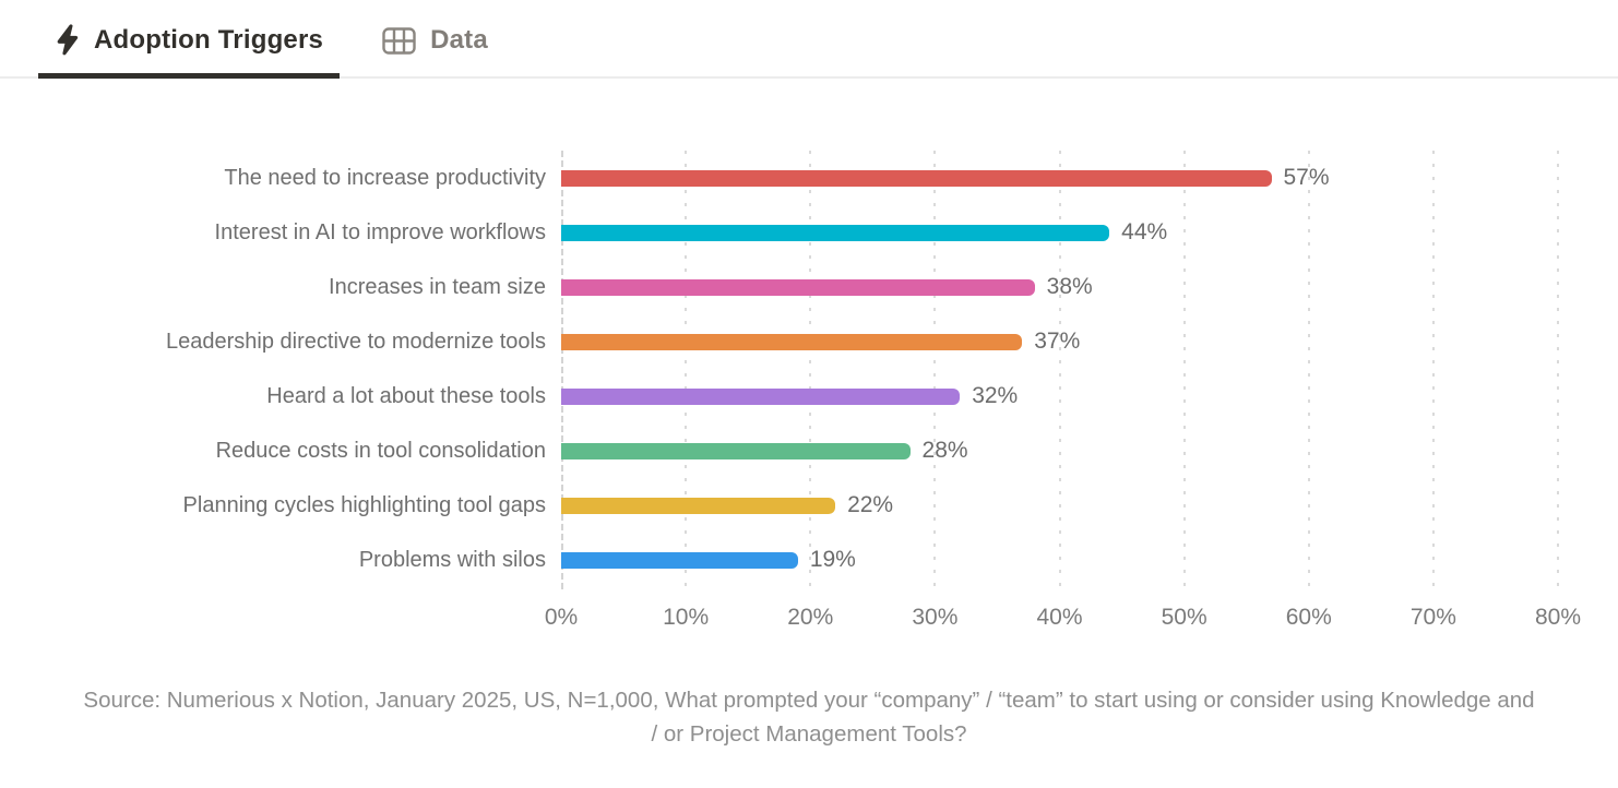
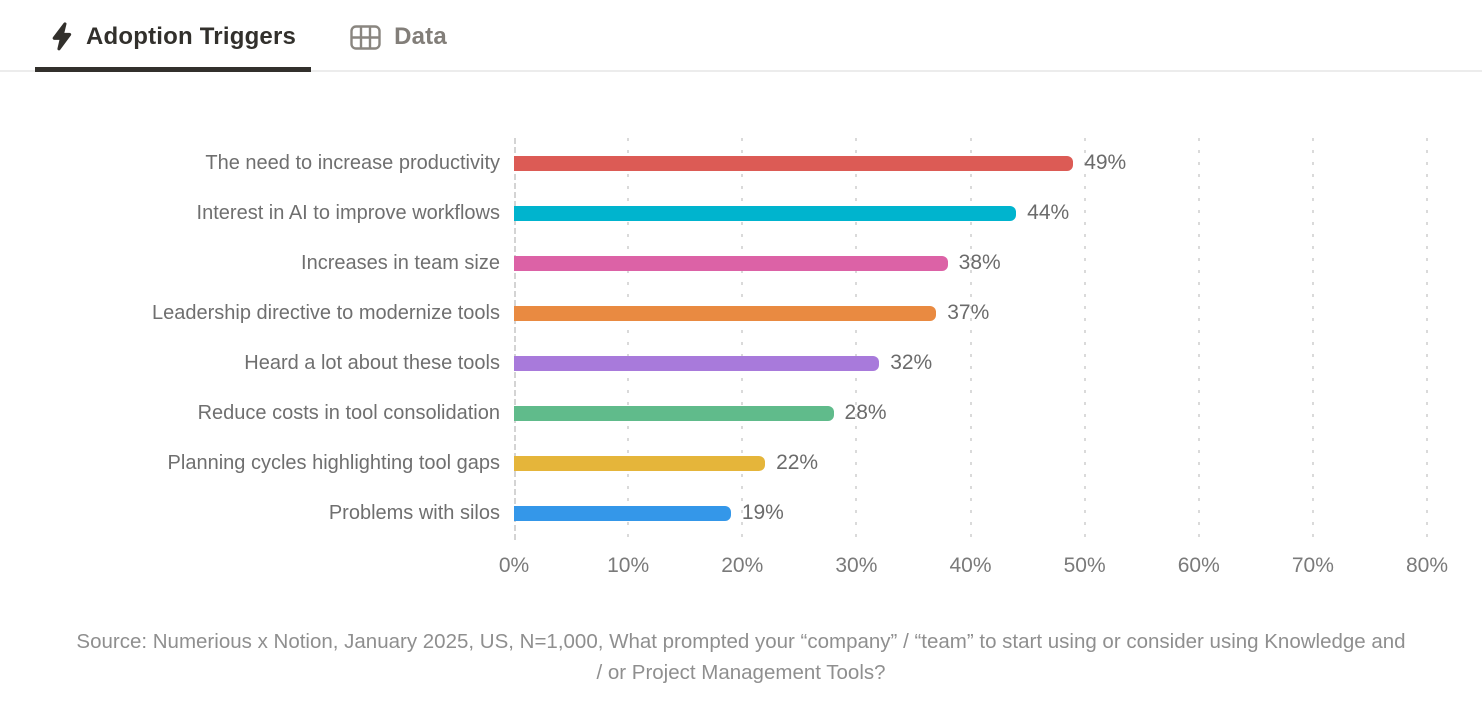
The need to increase productivity: 57% -> 49%
